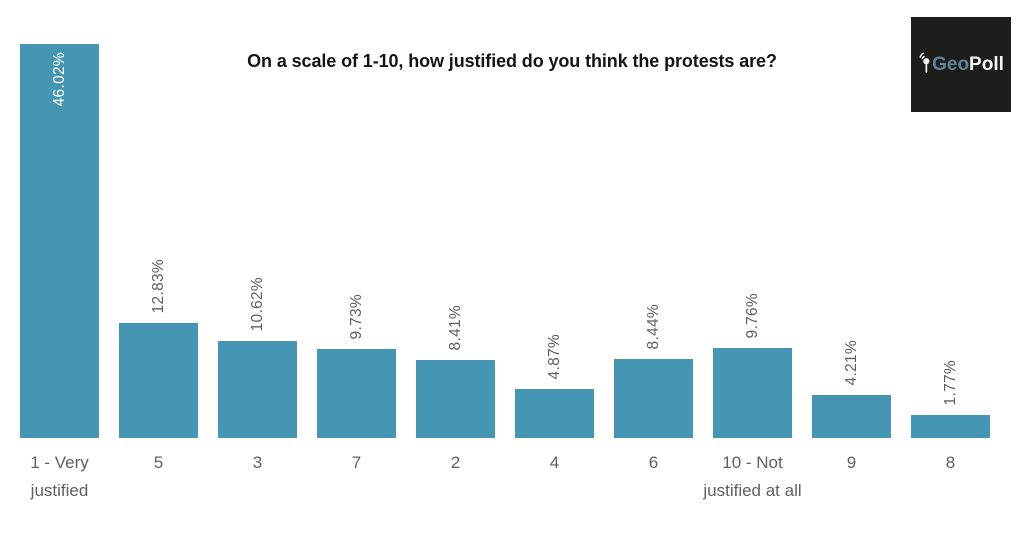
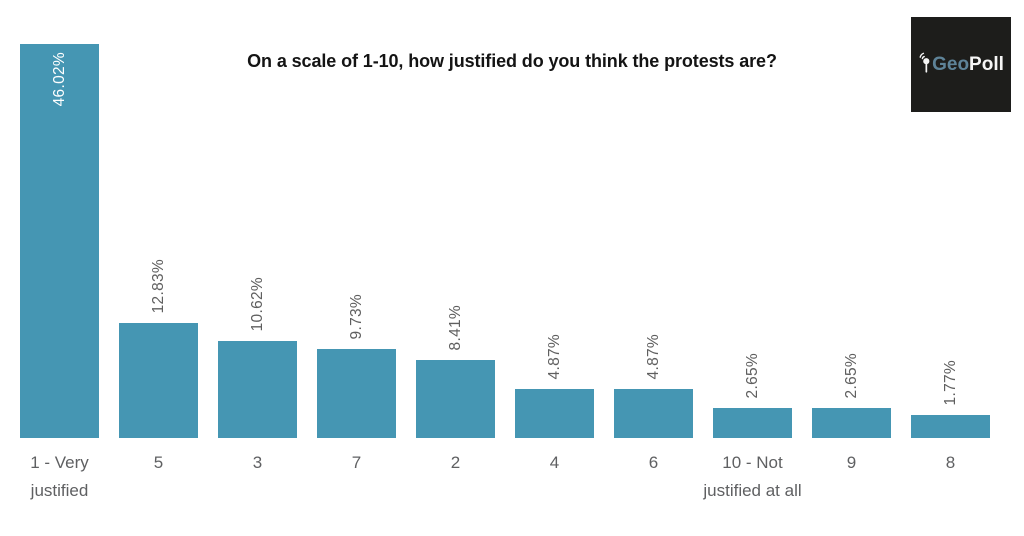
6: 8.44% -> 4.87%
10 - Not justified at all: 9.76% -> 2.65%
9: 4.21% -> 2.65%
